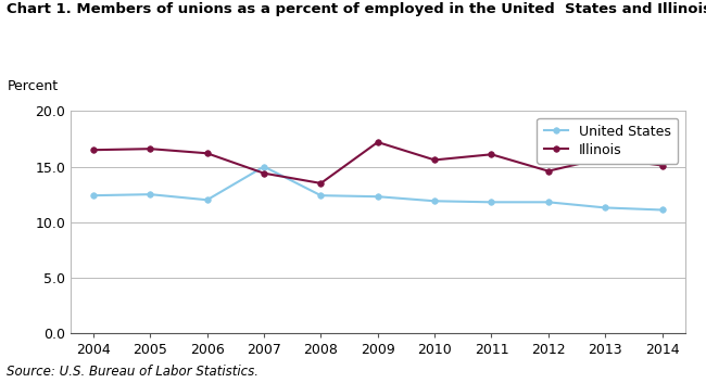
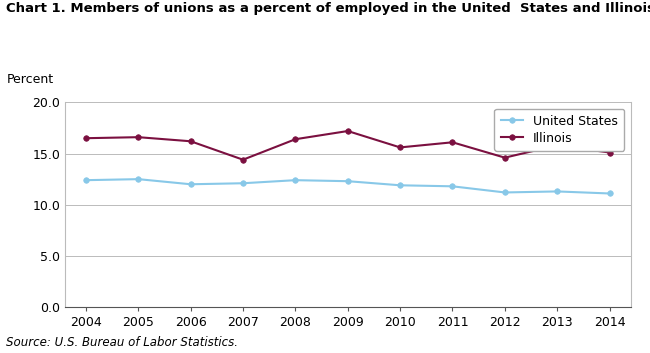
United States/2007: 15.0 -> 12.1
Illinois/2008: 13.5 -> 16.4
United States/2012: 11.8 -> 11.2
